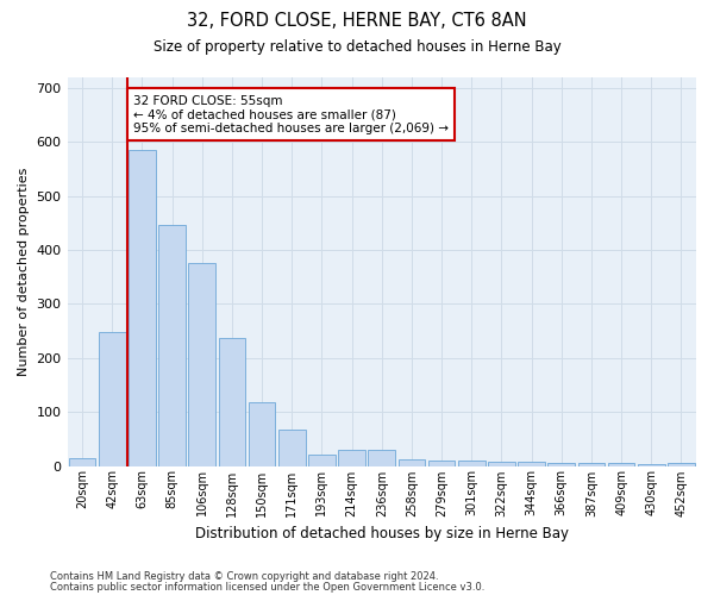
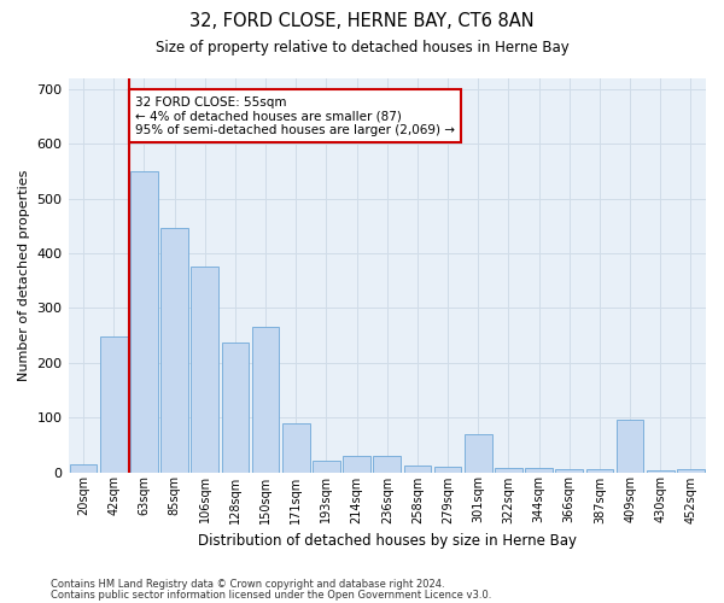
63sqm: 585 -> 550
150sqm: 119 -> 265
171sqm: 67 -> 90
301sqm: 10 -> 70
409sqm: 5 -> 95
